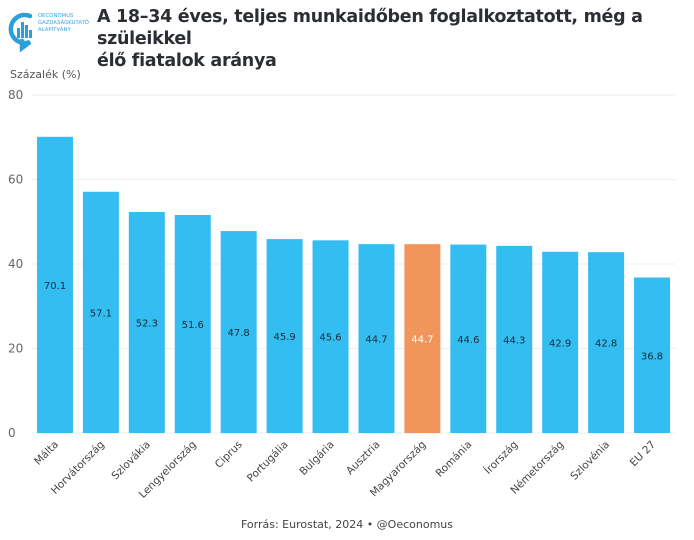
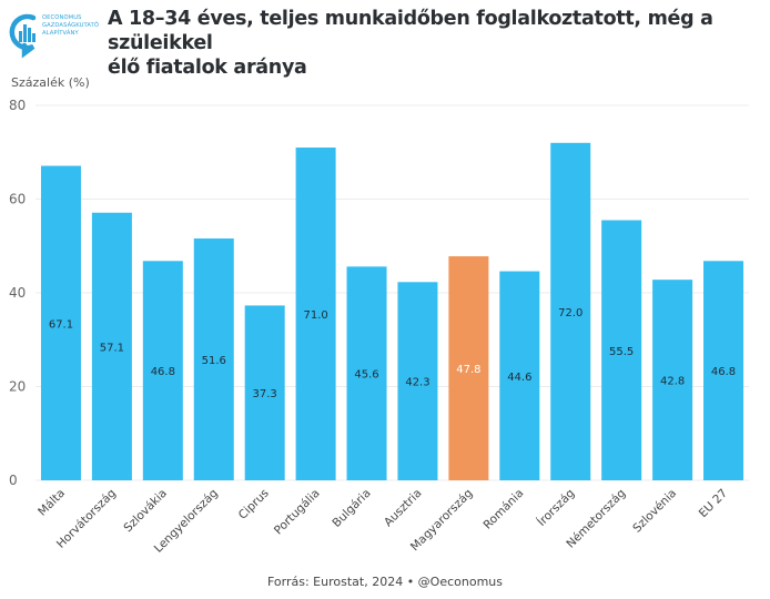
Málta: 70.1 -> 67.1
Szlovákia: 52.3 -> 46.8
Ciprus: 47.8 -> 37.3
Portugália: 45.9 -> 71.0
Ausztria: 44.7 -> 42.3
Magyarország: 44.7 -> 47.8
Írország: 44.3 -> 72.0
Németország: 42.9 -> 55.5
EU 27: 36.8 -> 46.8
